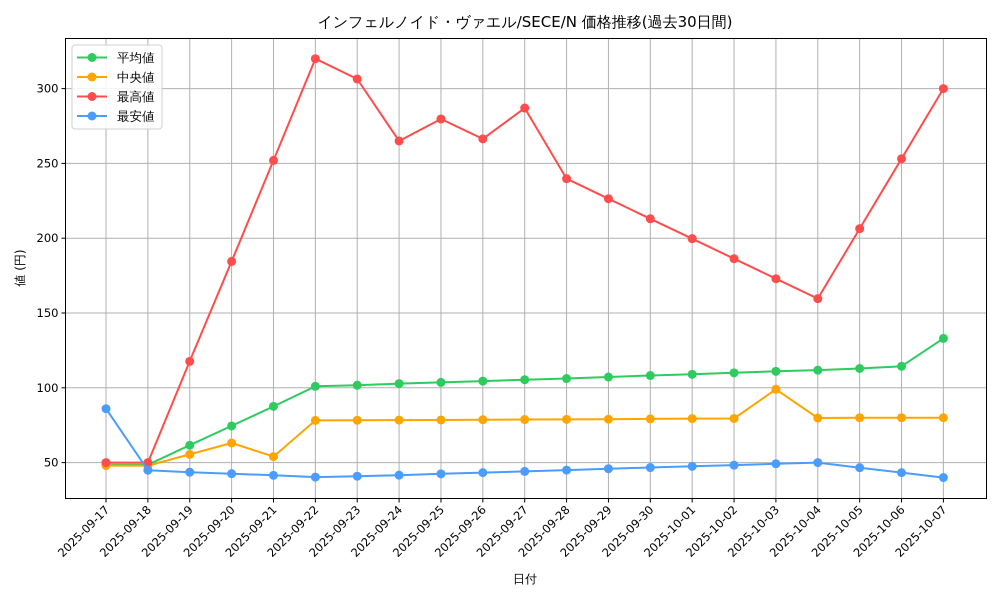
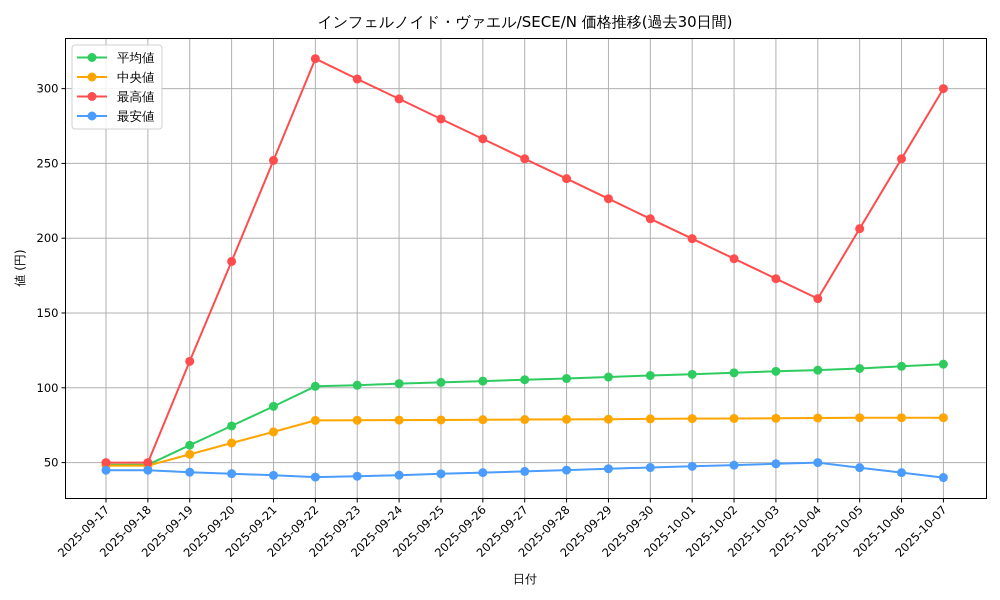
最安値/2025-09-17: 86 -> 45
中央値/2025-09-21: 54 -> 70
最高値/2025-09-24: 265 -> 293
最高値/2025-09-27: 287 -> 253
中央値/2025-10-03: 99 -> 80
平均値/2025-10-07: 133 -> 116
